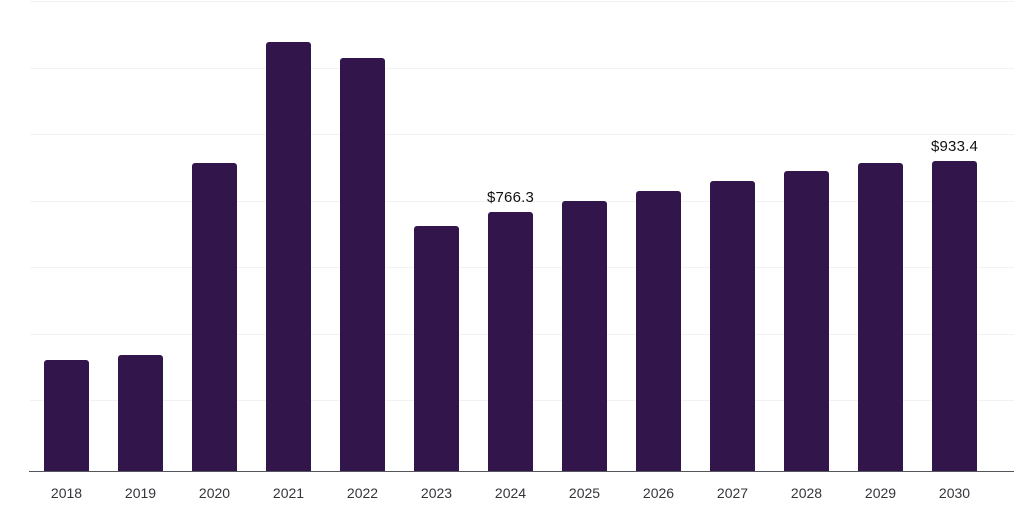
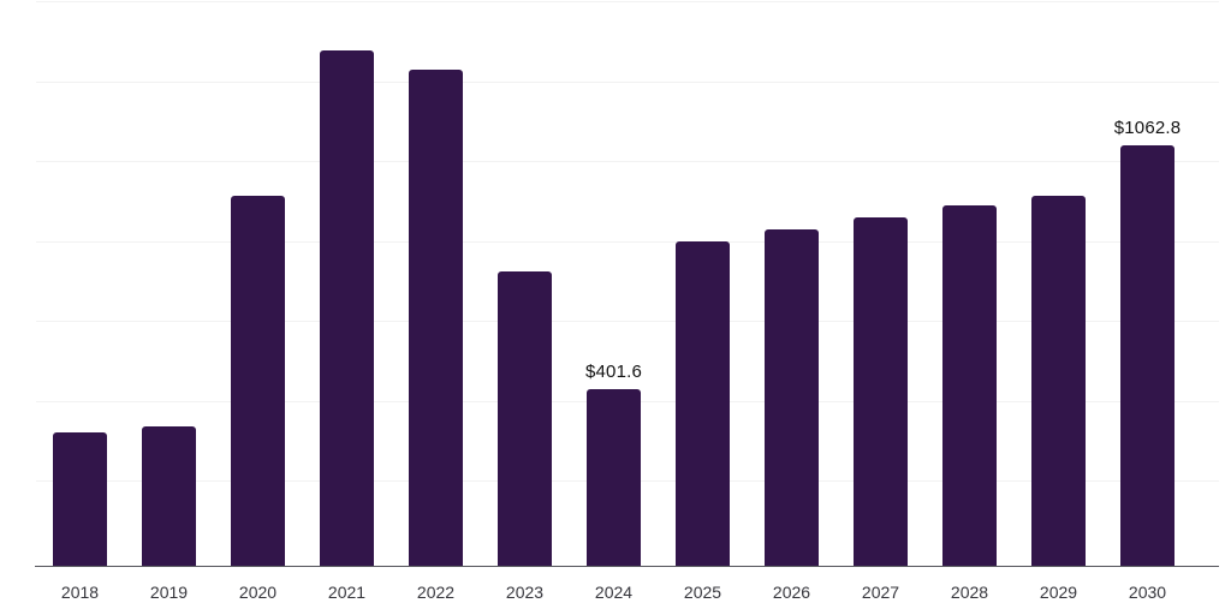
2024: $766.3 -> $401.6
2030: $933.4 -> $1062.8
